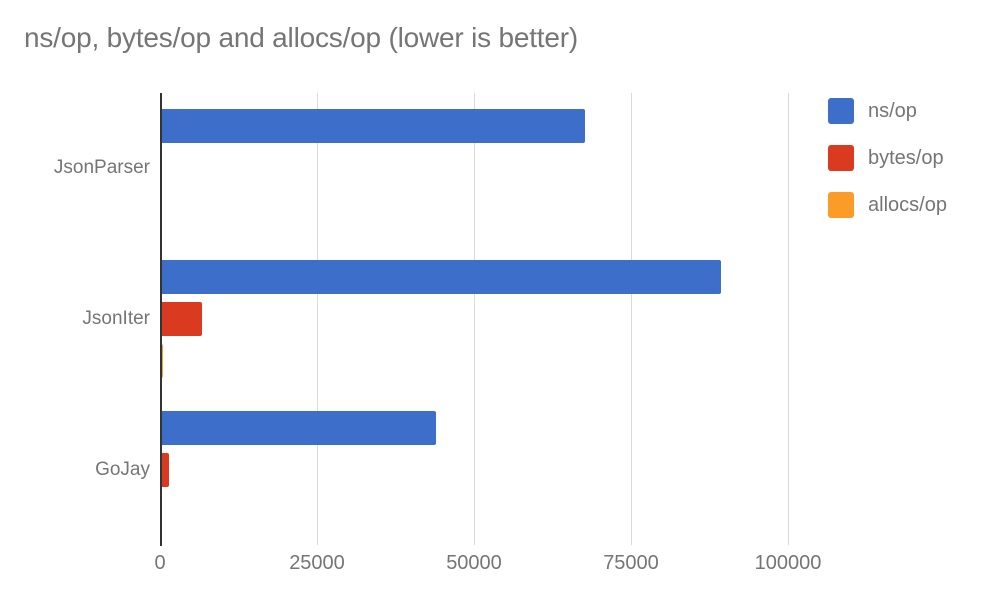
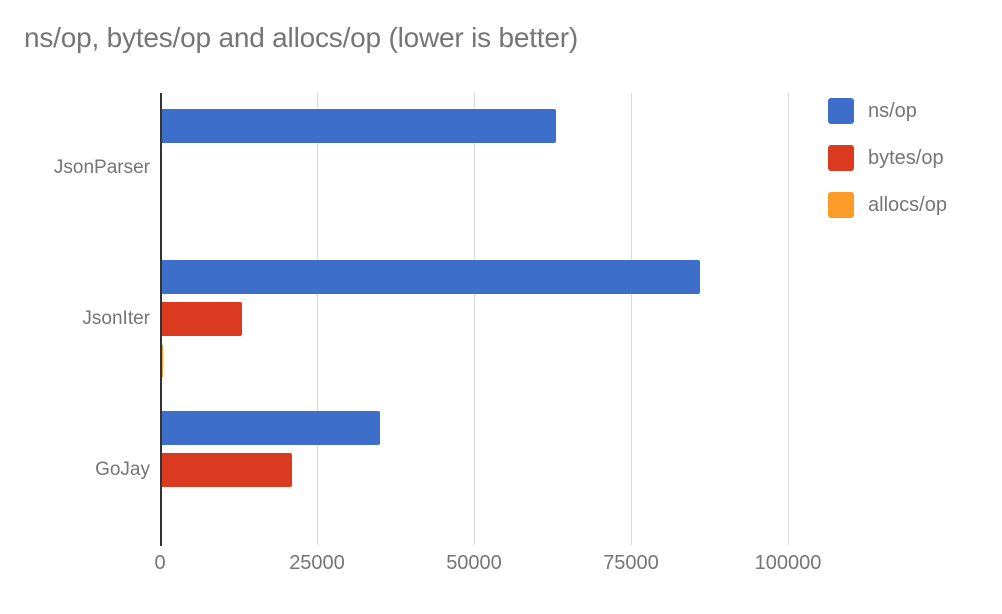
ns/op/JsonParser: 68000 -> 63000
ns/op/JsonIter: 89000 -> 86000
bytes/op/JsonIter: 7000 -> 13000
ns/op/GoJay: 44000 -> 35000
bytes/op/GoJay: 2000 -> 21000
